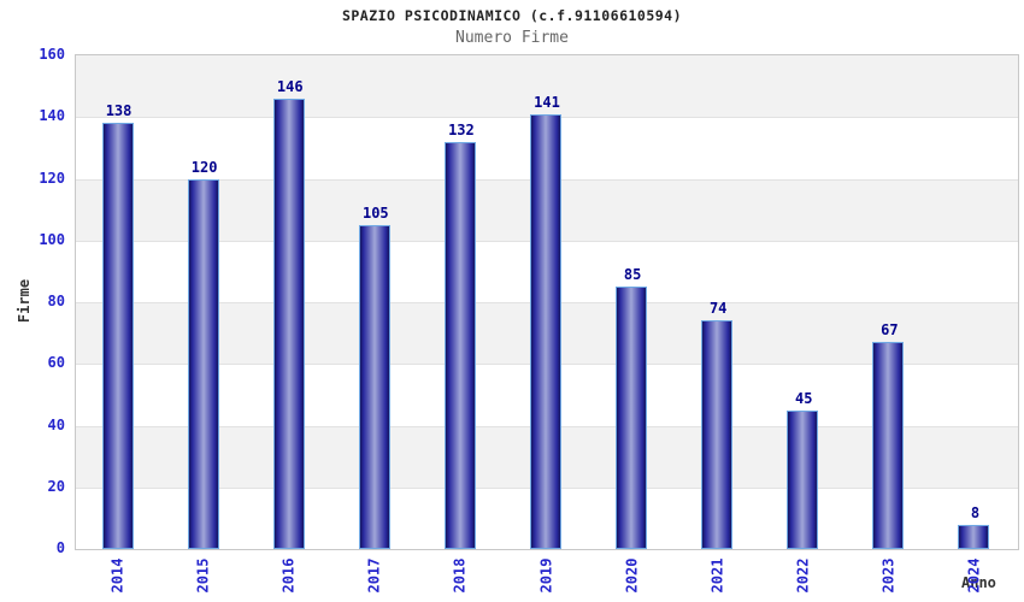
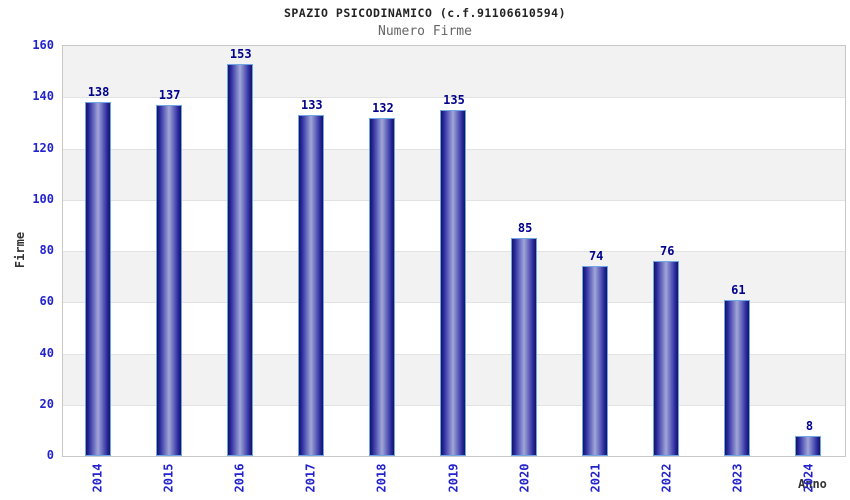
2015: 120 -> 137
2016: 146 -> 153
2017: 105 -> 133
2019: 141 -> 135
2022: 45 -> 76
2023: 67 -> 61
